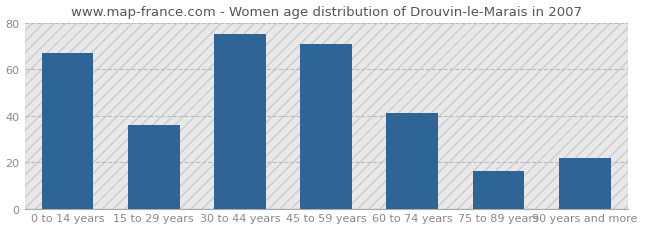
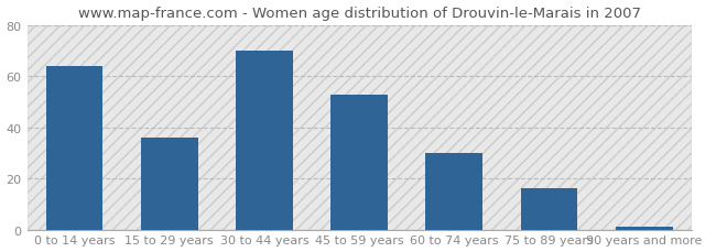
0 to 14 years: 67 -> 64
30 to 44 years: 75 -> 70
45 to 59 years: 71 -> 53
60 to 74 years: 41 -> 30
90 years and more: 22 -> 1
